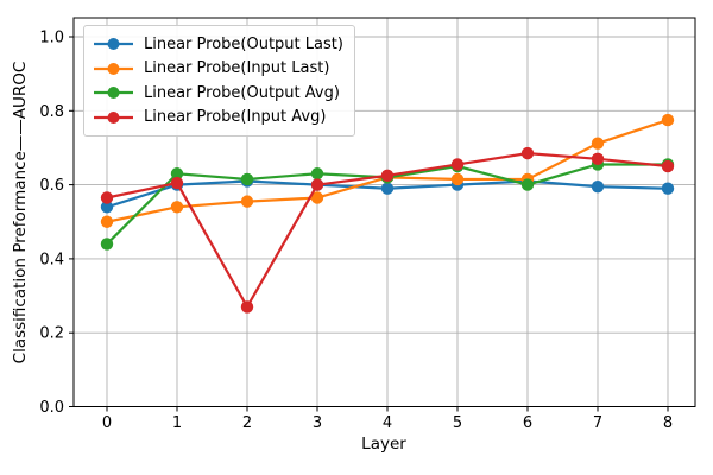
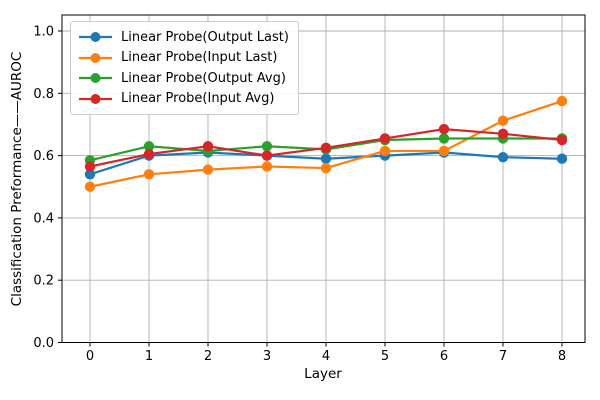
Linear Probe(Output Avg)/0: 0.44 -> 0.58
Linear Probe(Input Avg)/2: 0.27 -> 0.63
Linear Probe(Input Last)/4: 0.62 -> 0.56
Linear Probe(Output Avg)/6: 0.60 -> 0.66
